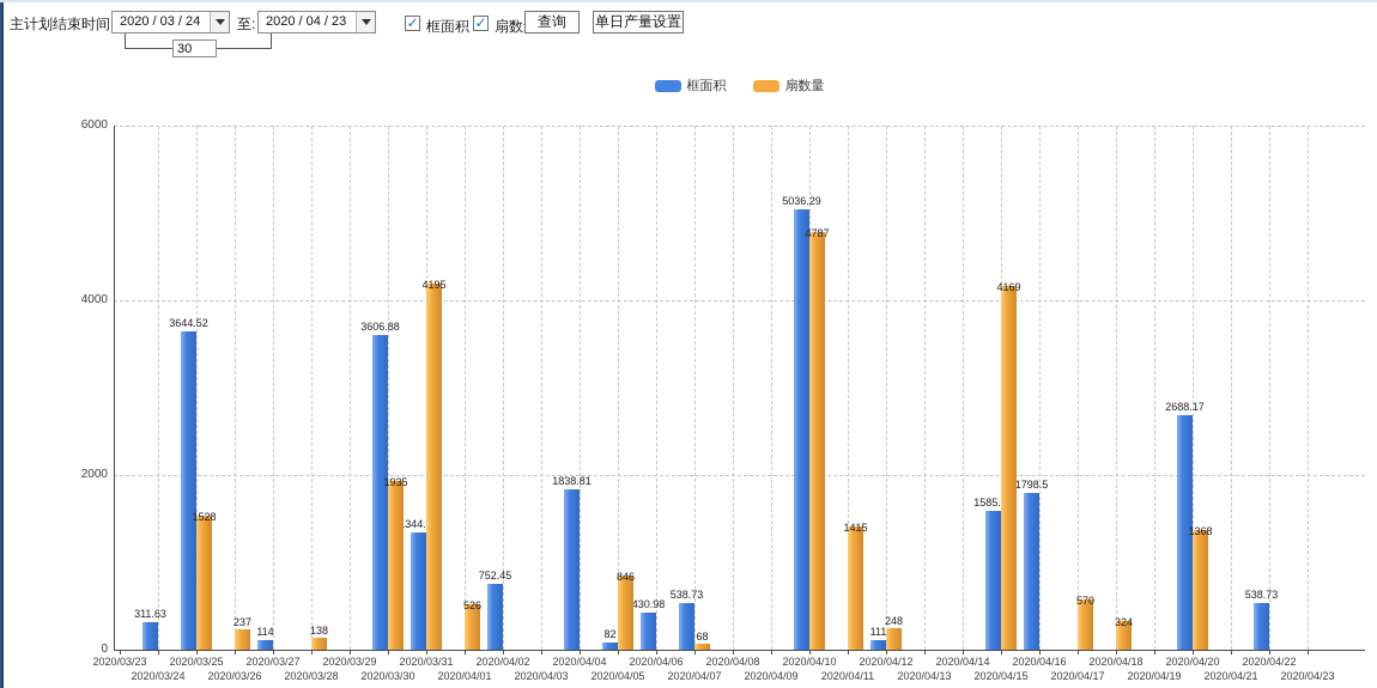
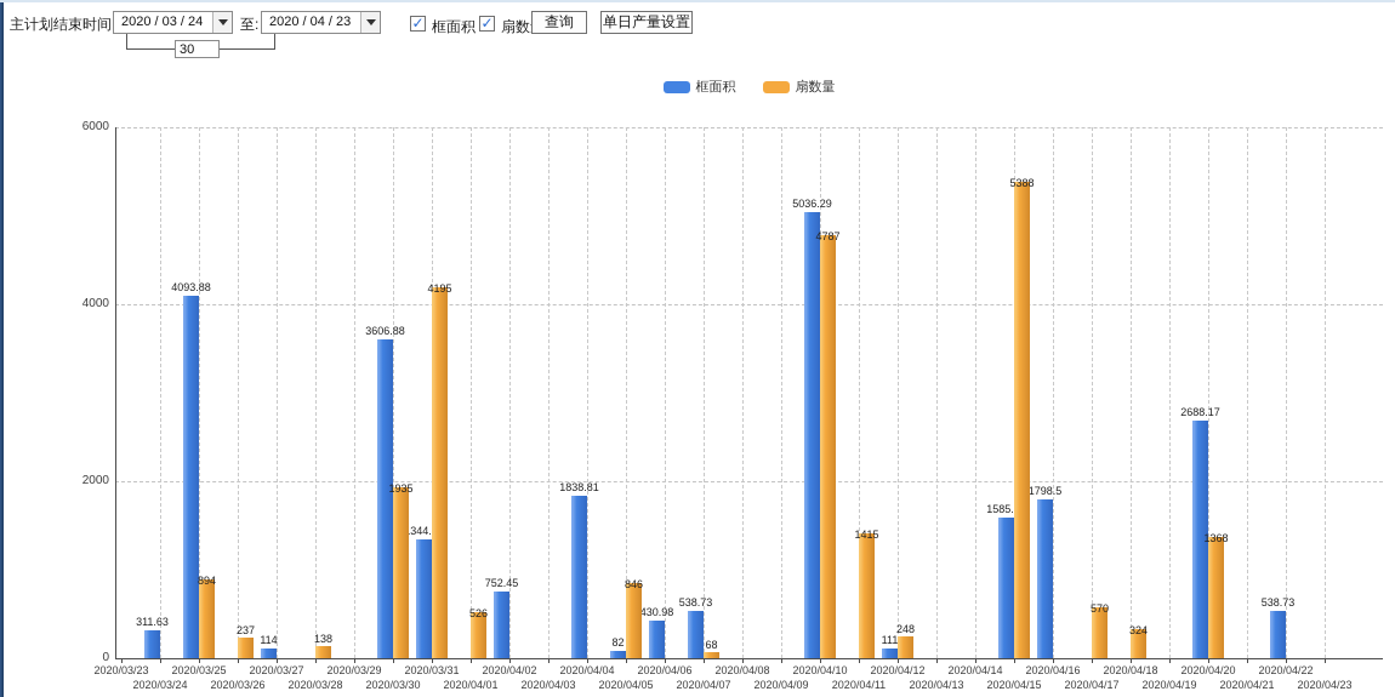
框面积/2020/03/25: 3644.52 -> 4093.88
扇数量/2020/03/25: 1528 -> 894
扇数量/2020/04/15: 4169 -> 5388
